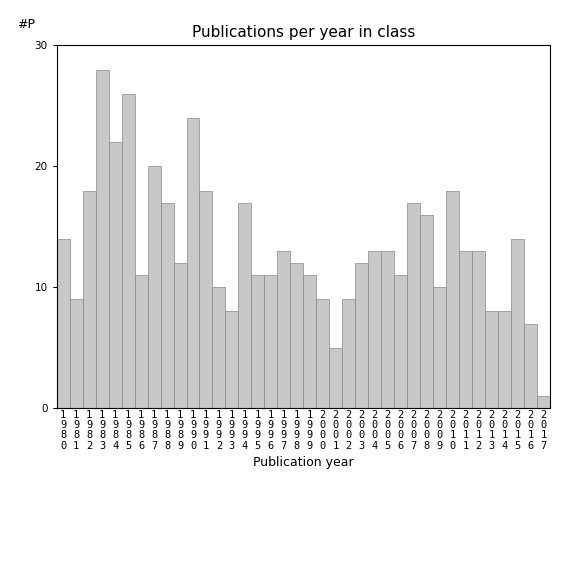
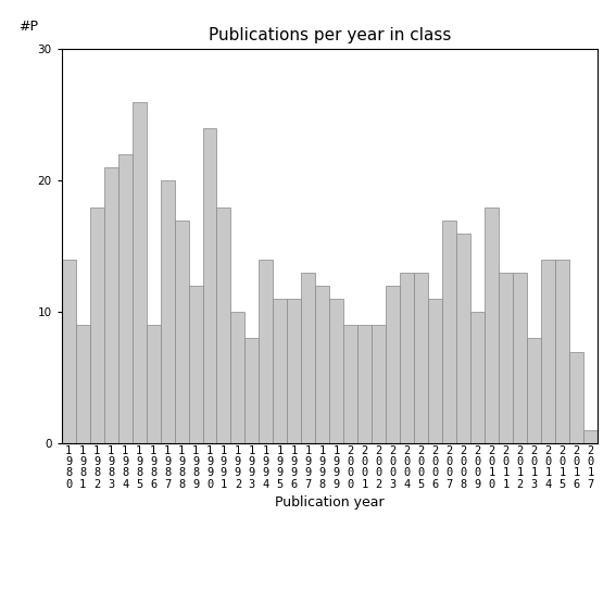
1 9 8 3: 28 -> 21
1 9 8 6: 11 -> 9
1 9 9 4: 17 -> 14
2 0 0 1: 5 -> 9
2 0 1 4: 8 -> 14
